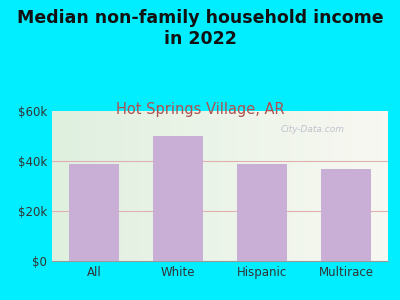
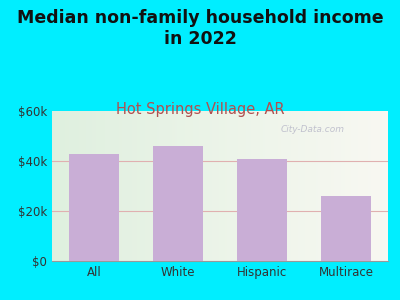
All: $39k -> $43k
White: $50k -> $46k
Hispanic: $39k -> $41k
Multirace: $37k -> $26k
